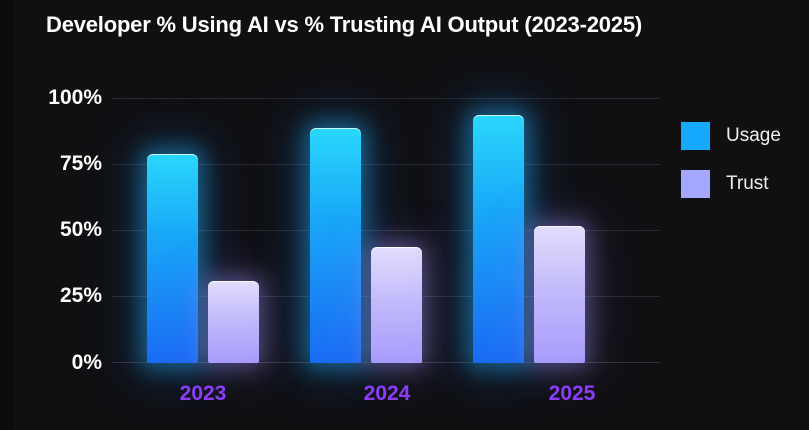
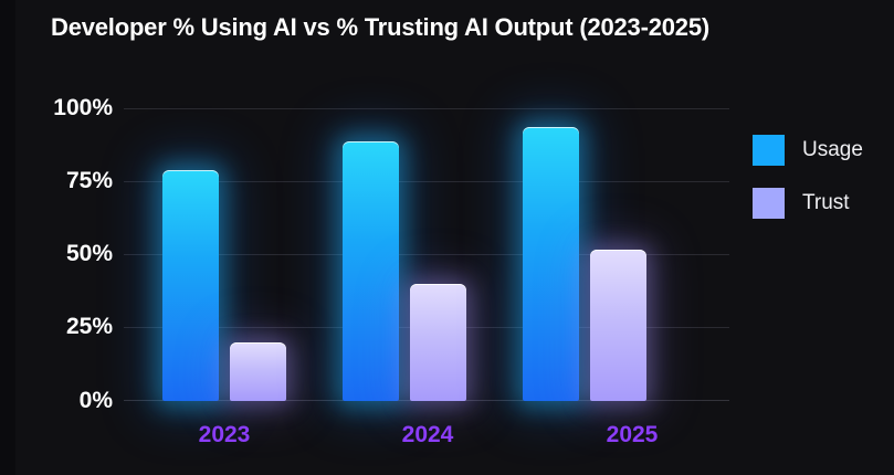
Trust/2023: 31% -> 20%
Trust/2024: 44% -> 40%
